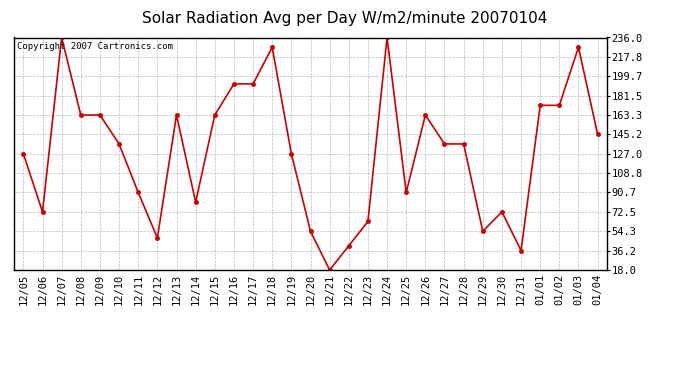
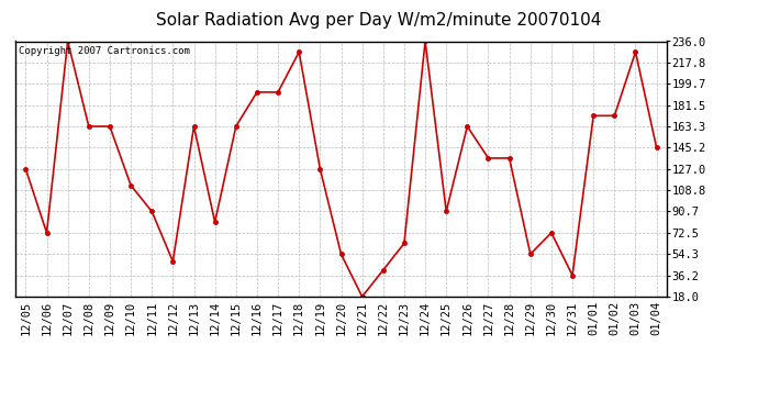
12/10: 136 -> 113
